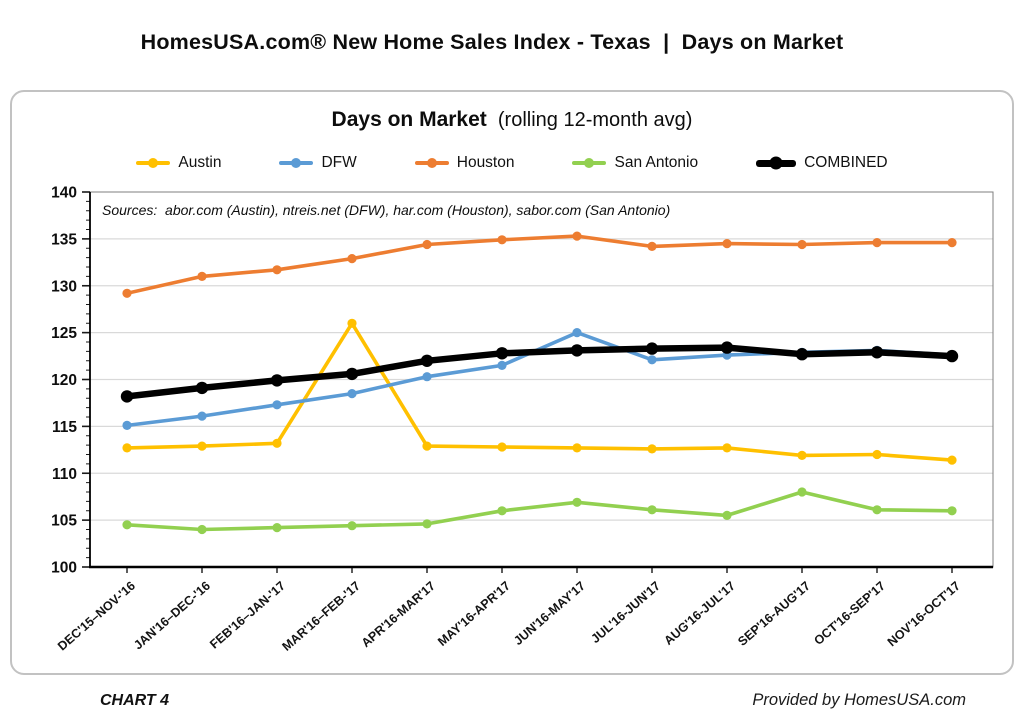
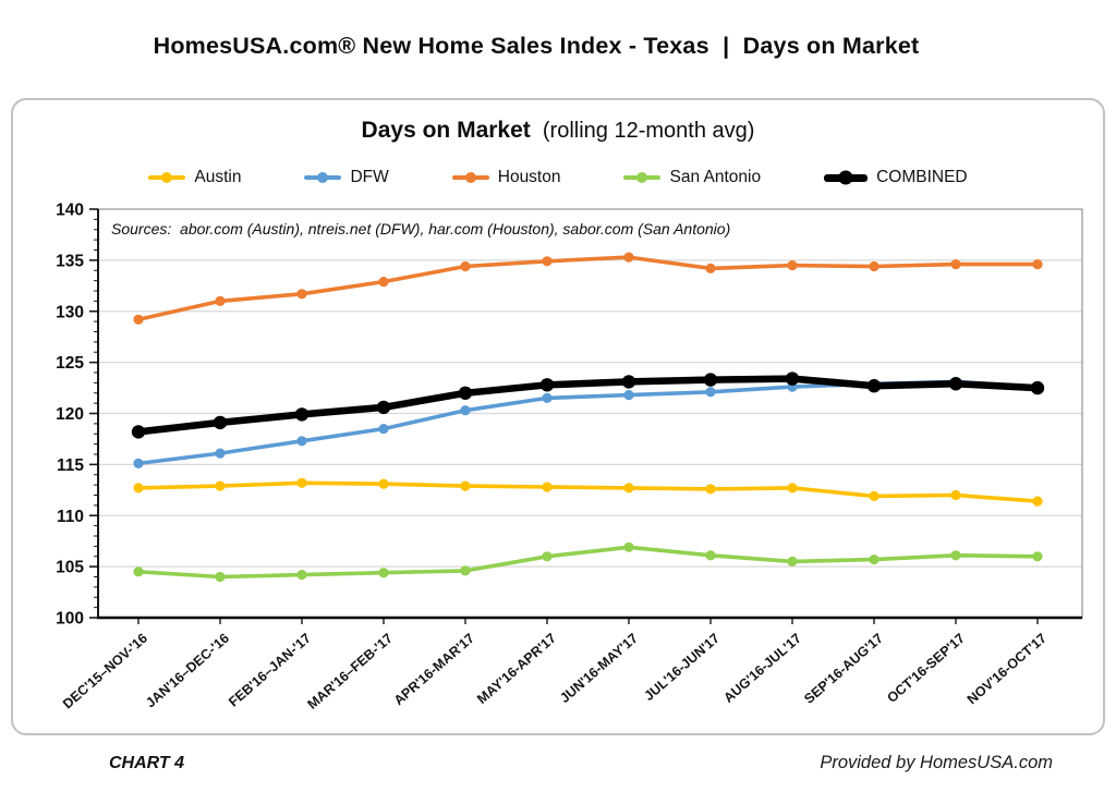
Austin/MAR'16–FEB-'17: 126 -> 113
DFW/JUN'16-MAY'17: 125 -> 122
San Antonio/SEP'16-AUG'17: 108 -> 106
